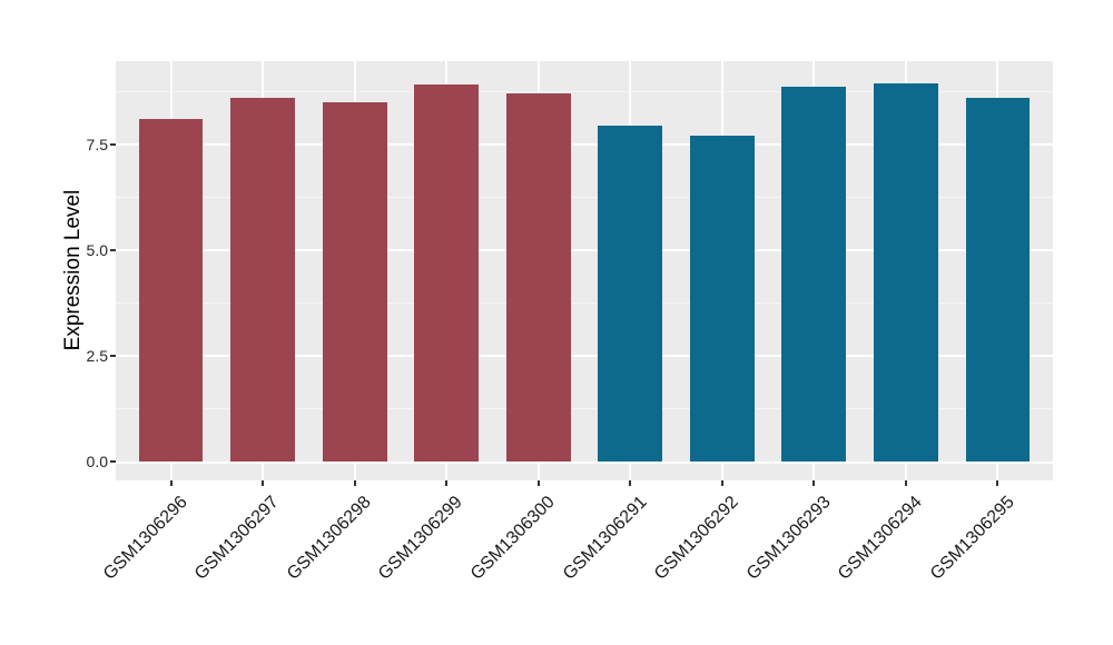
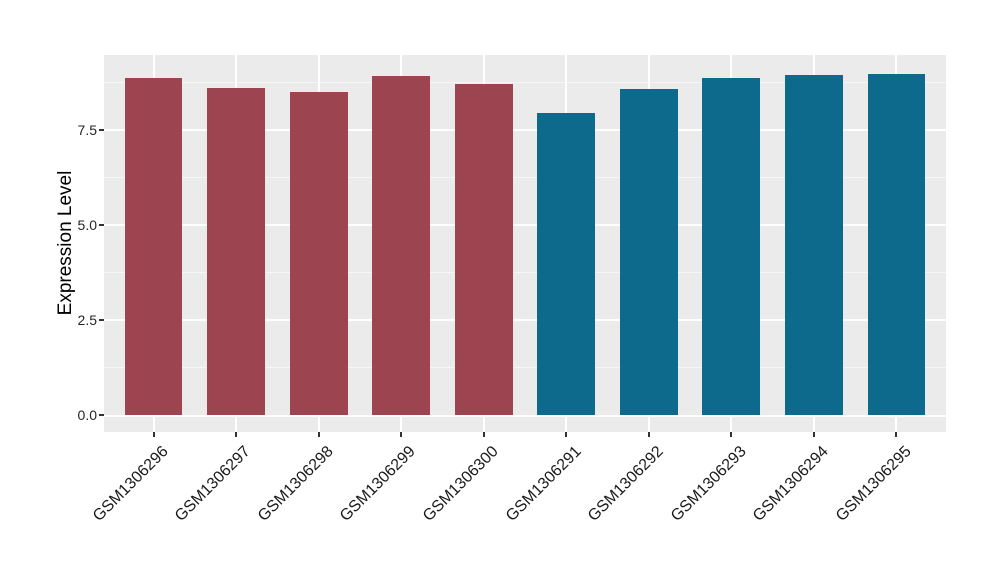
GSM1306296: 8.1 -> 8.9
GSM1306292: 7.7 -> 8.6
GSM1306295: 8.6 -> 9.0
